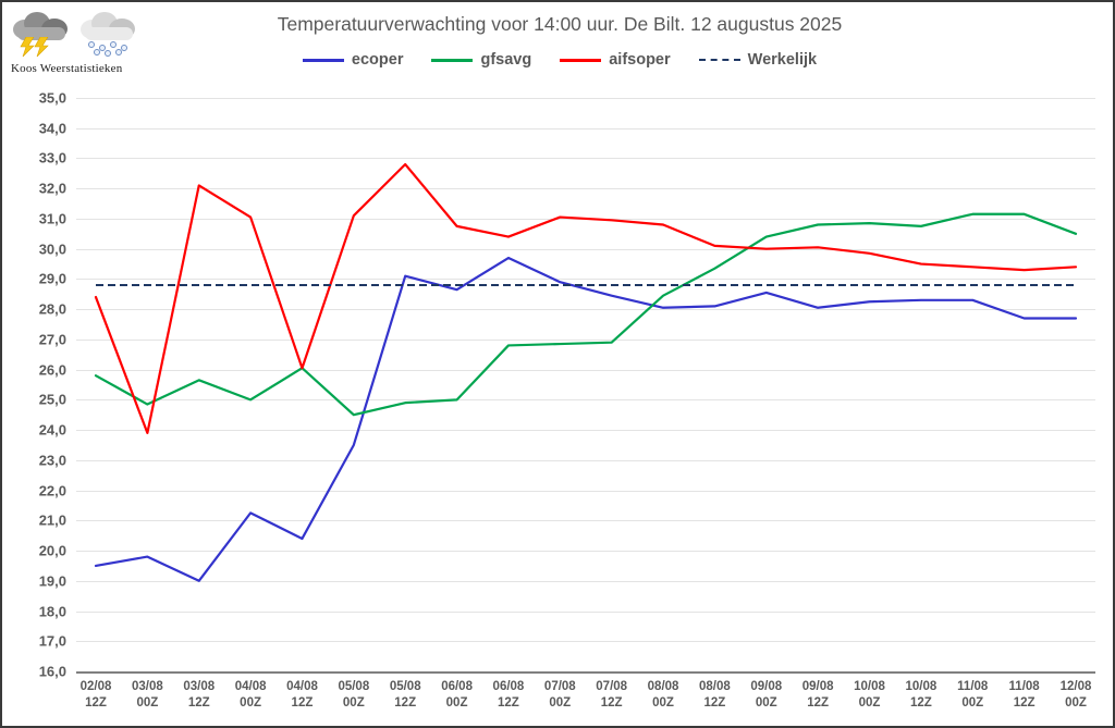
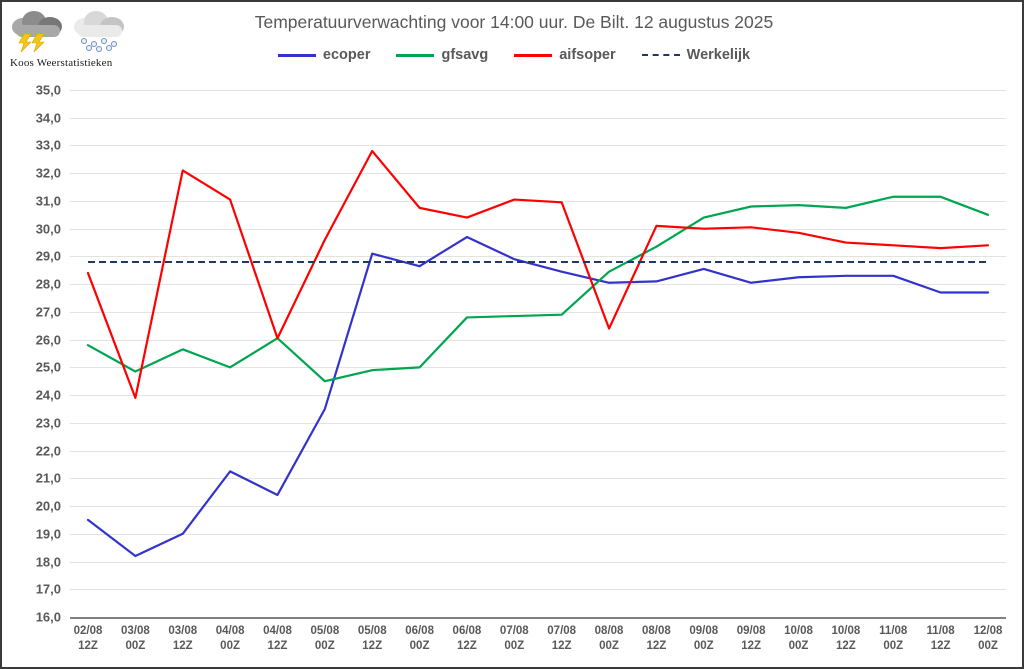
ecoper/03/08 00Z: 19,8 -> 18,2
aifsoper/05/08 00Z: 31,1 -> 29,6
aifsoper/08/08 00Z: 30,8 -> 26,4
